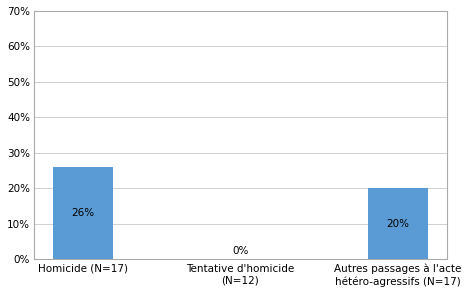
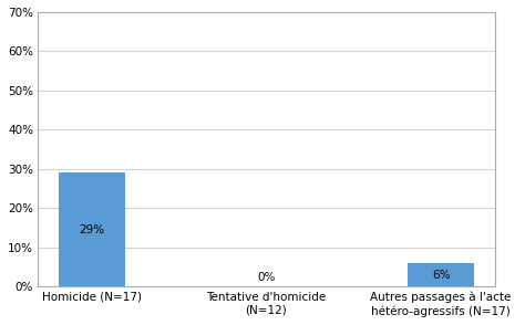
Homicide (N=17): 26% -> 29%
Autres passages à l'acte hétéro-agressifs (N=17): 20% -> 6%
